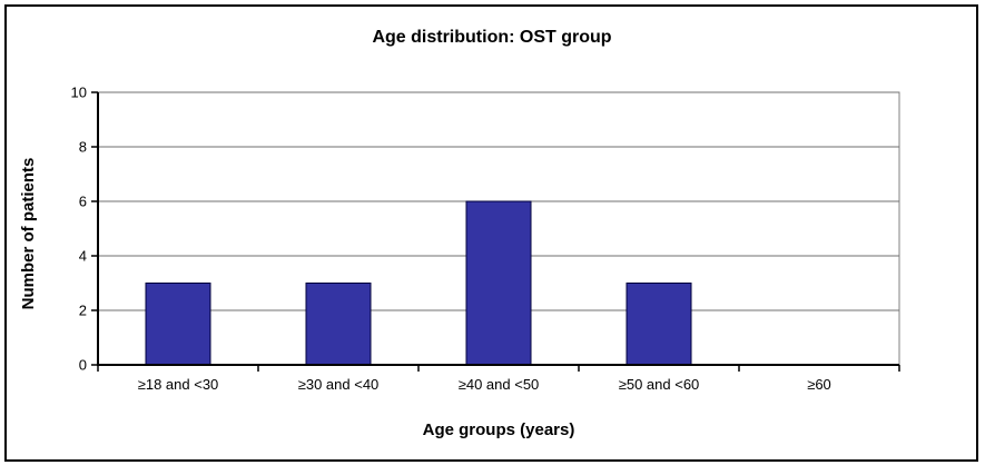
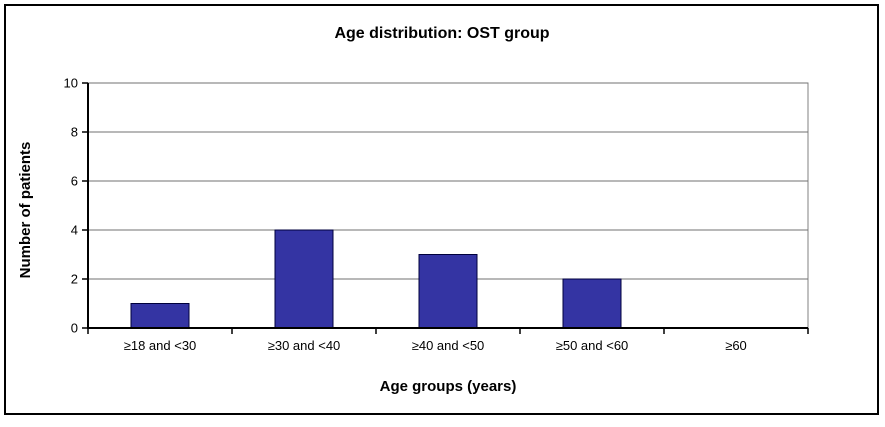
≥18 and <30: 3 -> 1
≥30 and <40: 3 -> 4
≥40 and <50: 6 -> 3
≥50 and <60: 3 -> 2
